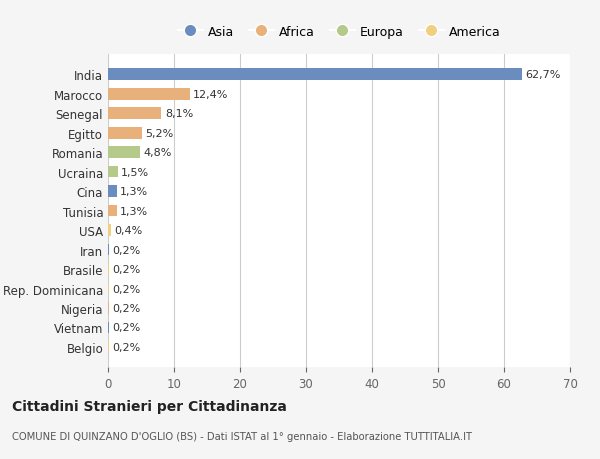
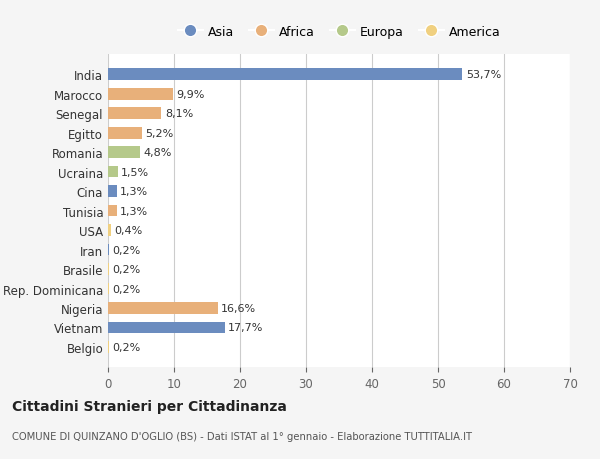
India: 62,7% -> 53,7%
Marocco: 12,4% -> 9,9%
Nigeria: 0,2% -> 16,6%
Vietnam: 0,2% -> 17,7%
